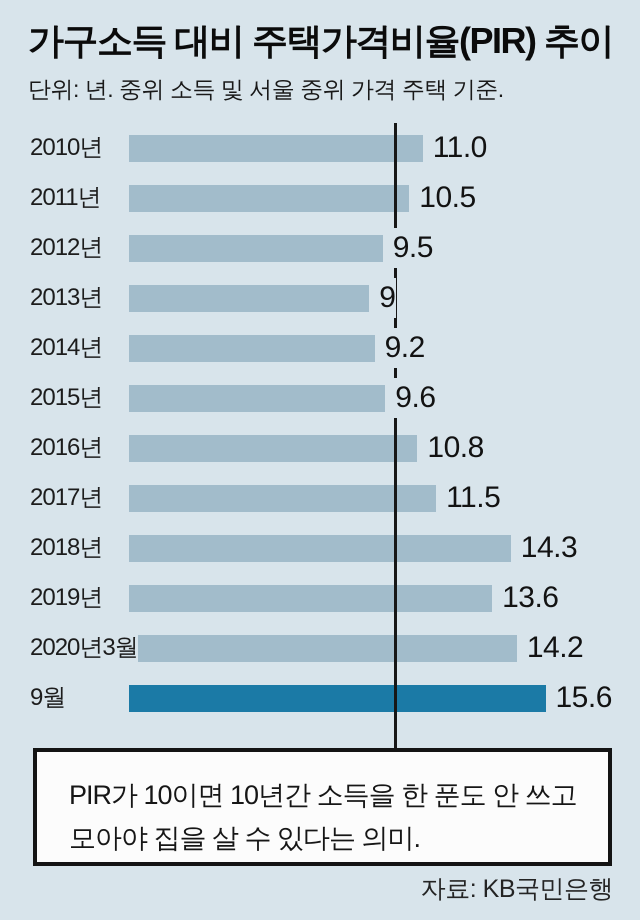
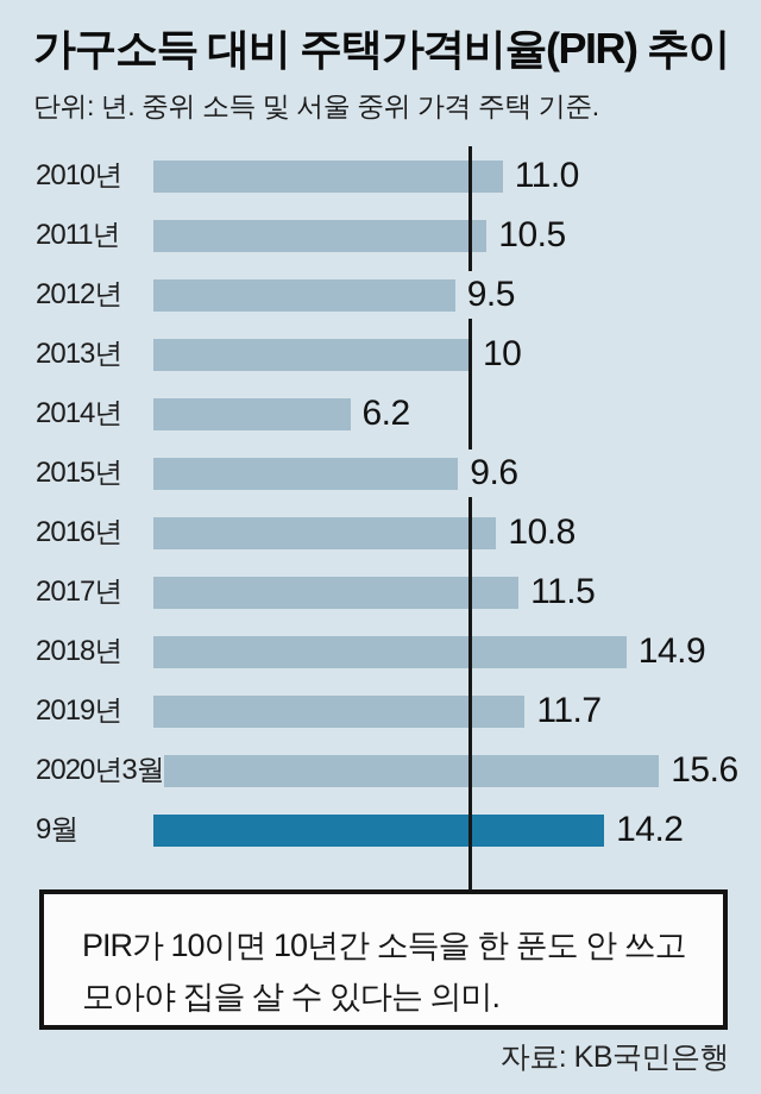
2013년: 9 -> 10
2014년: 9.2 -> 6.2
2018년: 14.3 -> 14.9
2019년: 13.6 -> 11.7
2020년3월: 14.2 -> 15.6
9월: 15.6 -> 14.2
